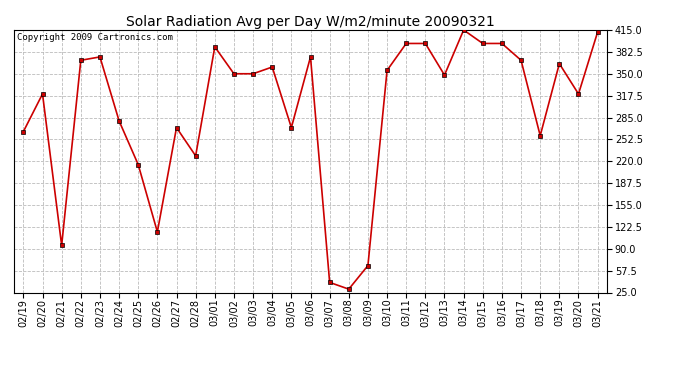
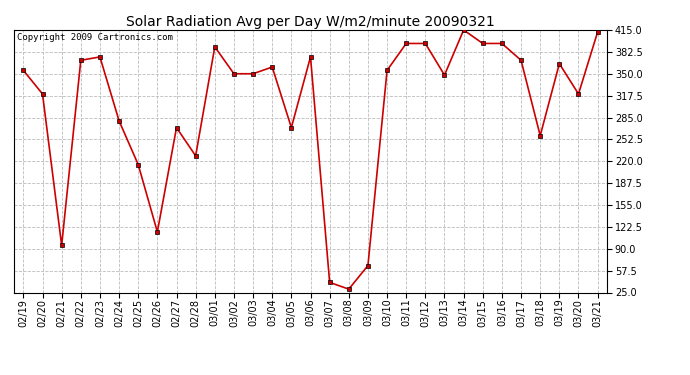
02/19: 264 -> 355
